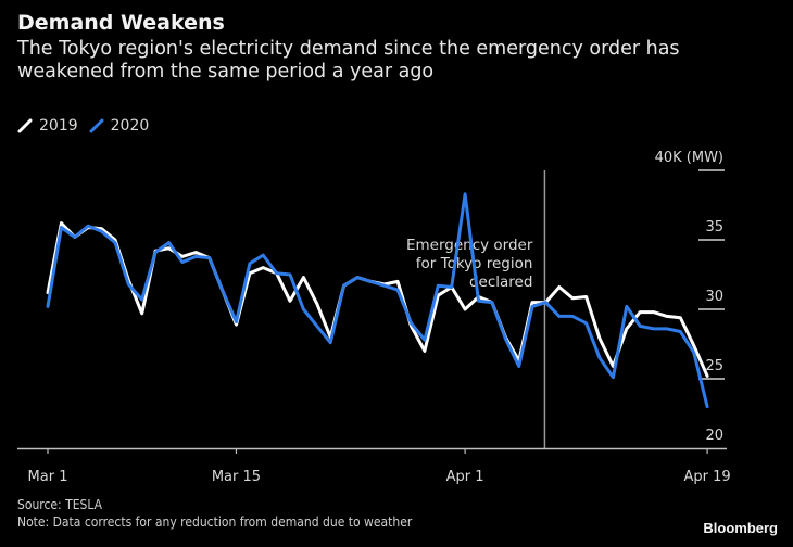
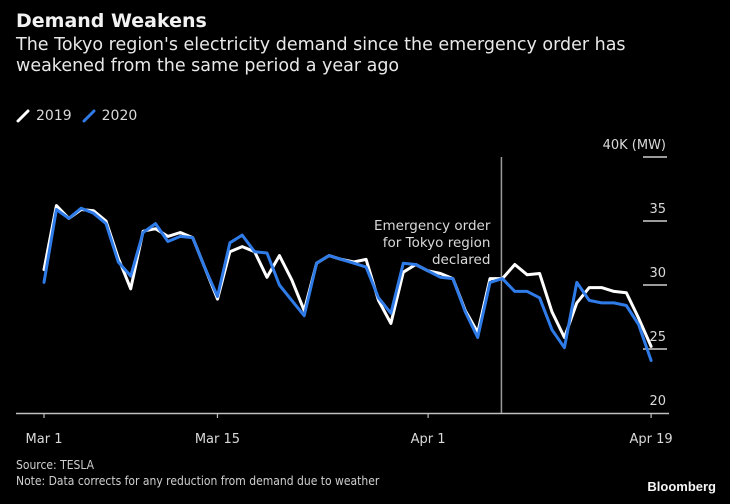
2019/Apr 1: 30.0 -> 31.1
2020/Apr 1: 38.3 -> 31.1
2020/Apr 19: 23.0 -> 24.1
